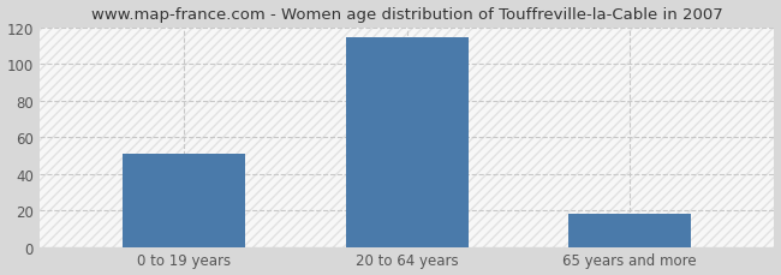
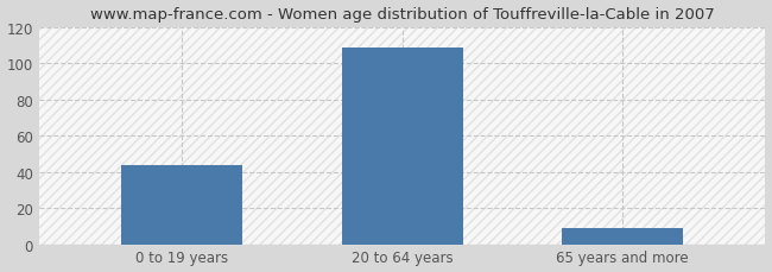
0 to 19 years: 51 -> 44
20 to 64 years: 115 -> 109
65 years and more: 18 -> 9
